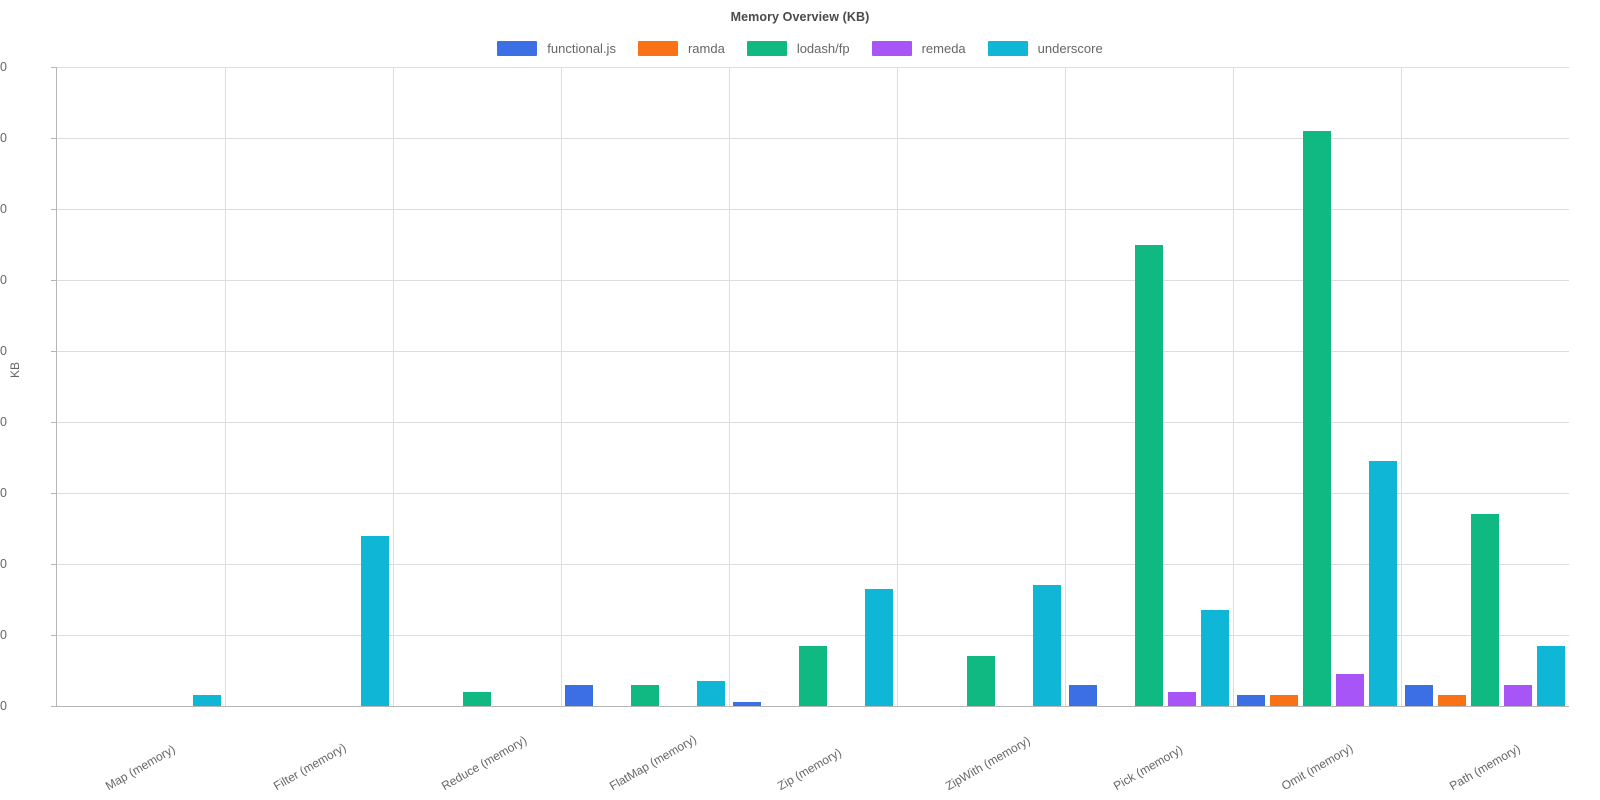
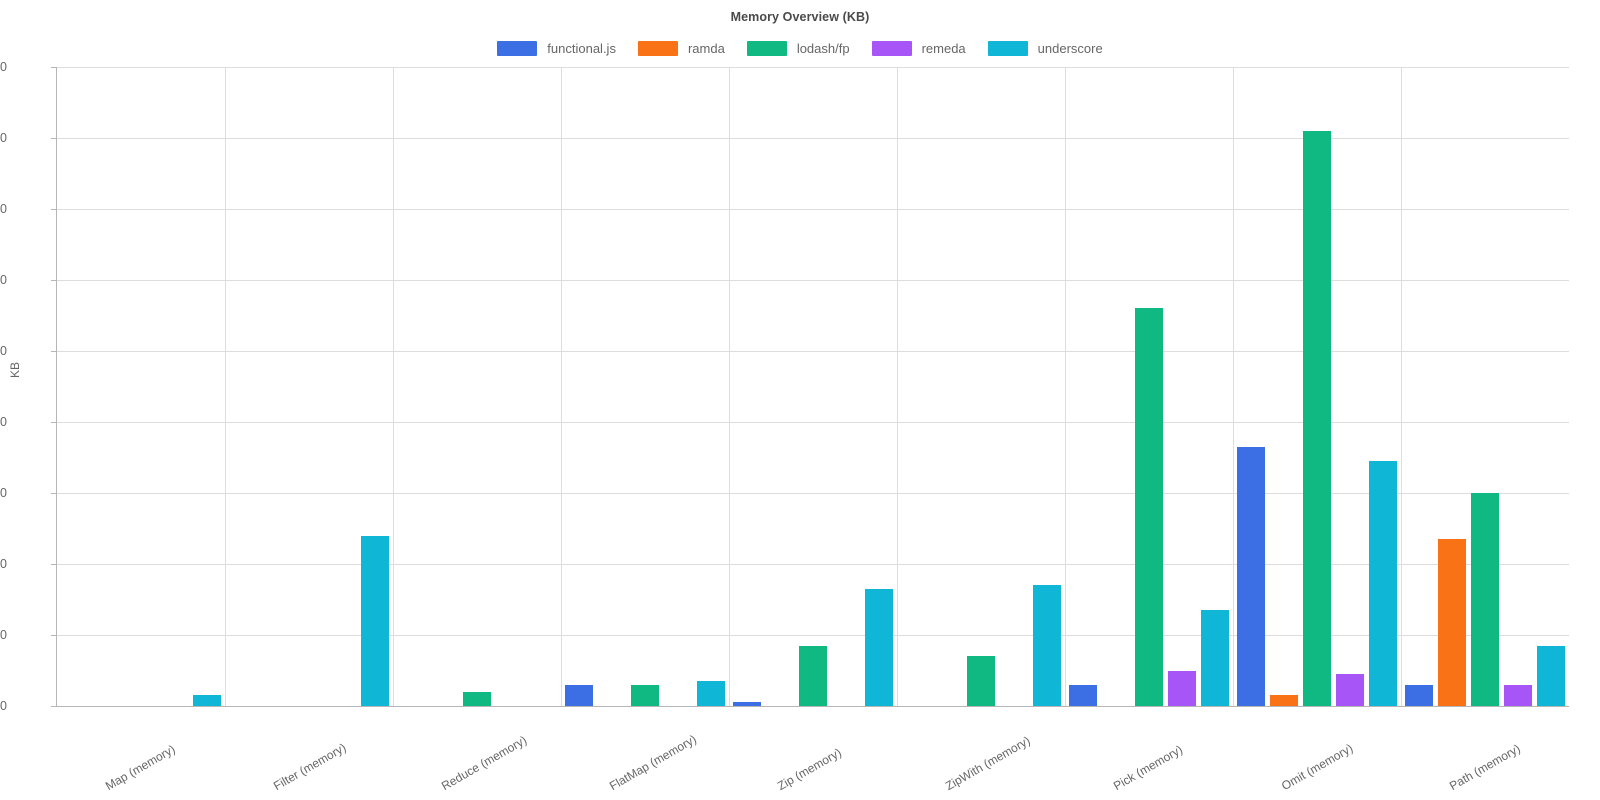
lodash/fp/Pick (memory): 130 -> 112
remeda/Pick (memory): 4 -> 10
functional.js/Omit (memory): 3 -> 73
ramda/Path (memory): 3 -> 47
lodash/fp/Path (memory): 54 -> 60
